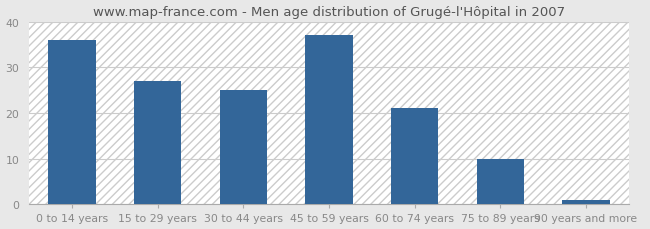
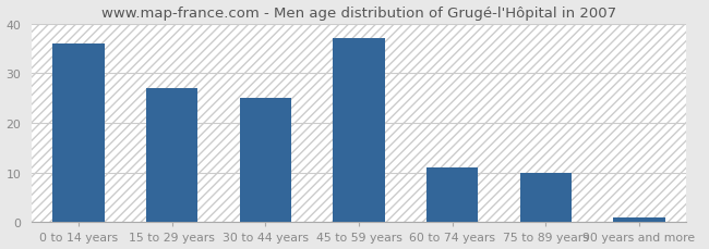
60 to 74 years: 21 -> 11
